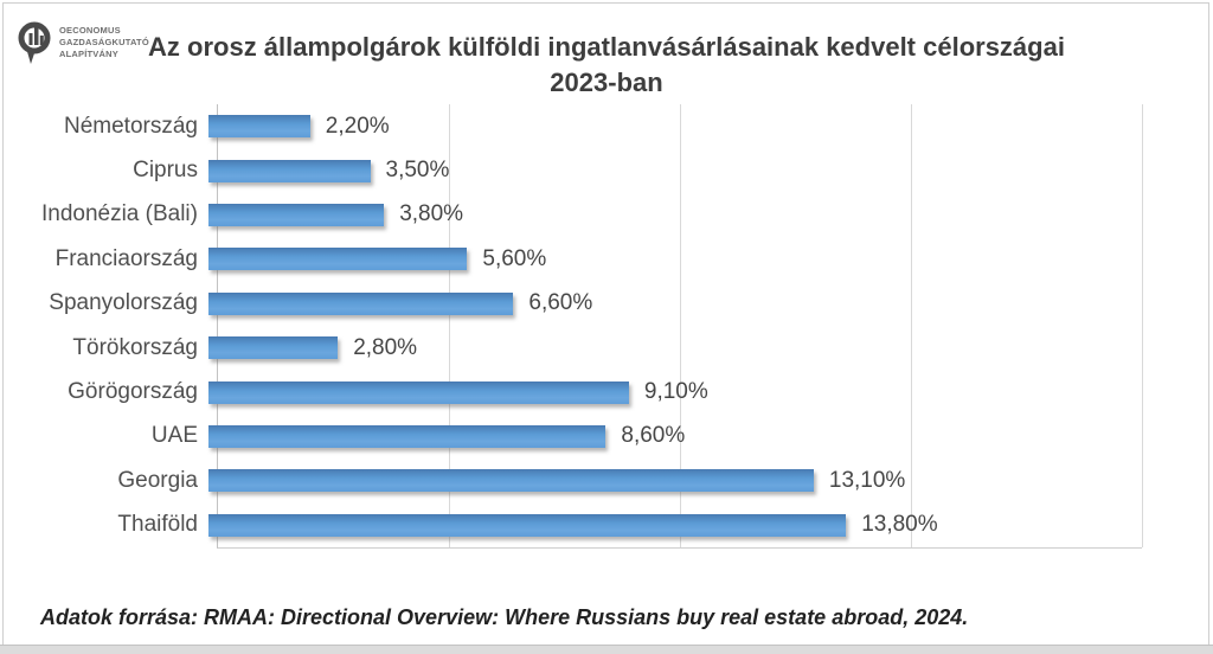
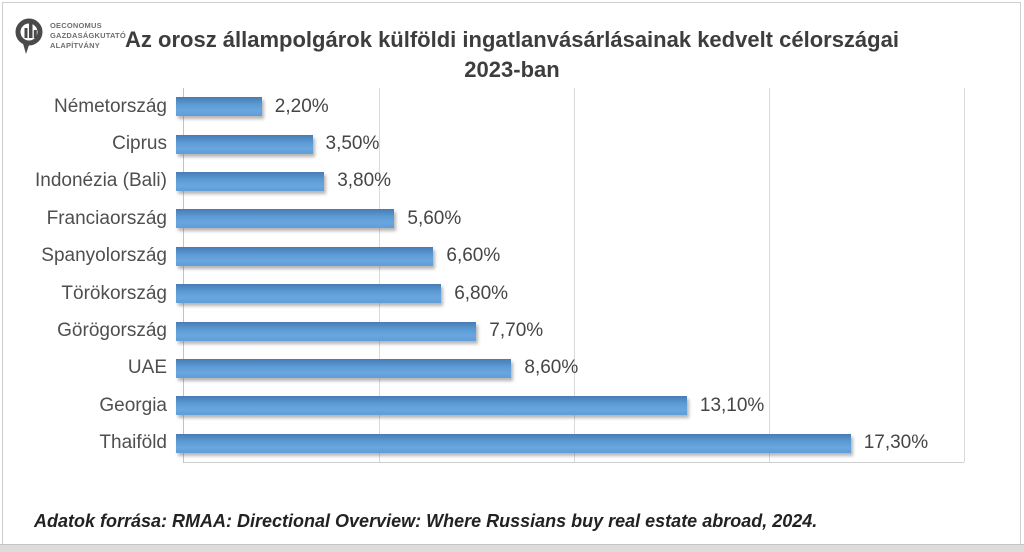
Törökország: 2,80% -> 6,80%
Görögország: 9,10% -> 7,70%
Thaiföld: 13,80% -> 17,30%
